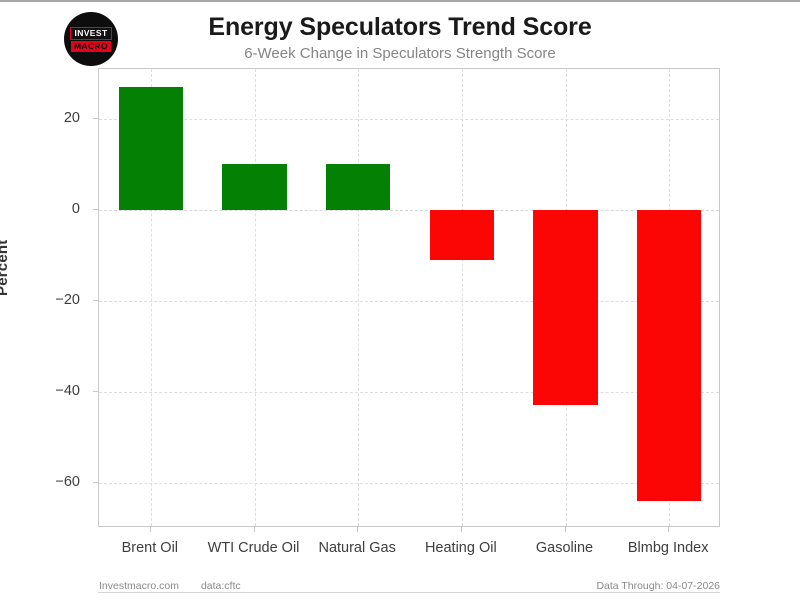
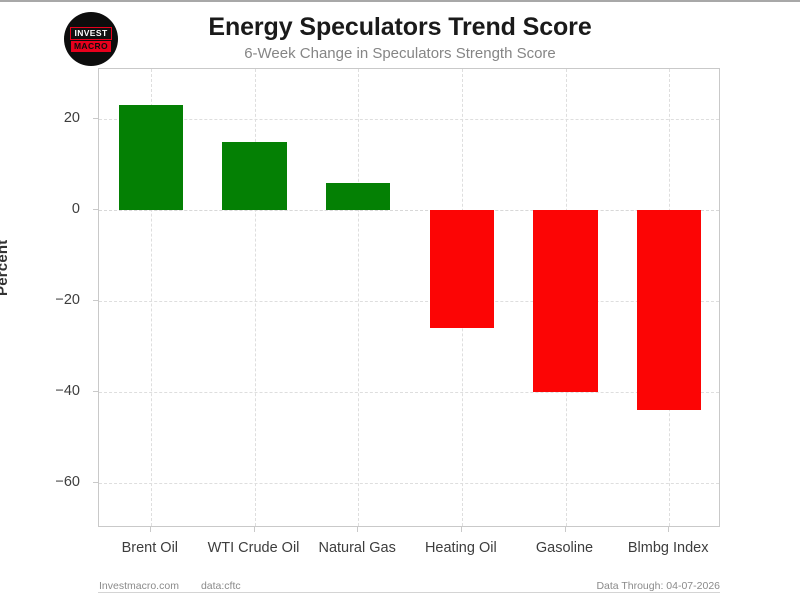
Brent Oil: 27 -> 23
WTI Crude Oil: 10 -> 15
Natural Gas: 10 -> 6
Heating Oil: -11 -> -26
Gasoline: -43 -> -40
Blmbg Index: -64 -> -44
